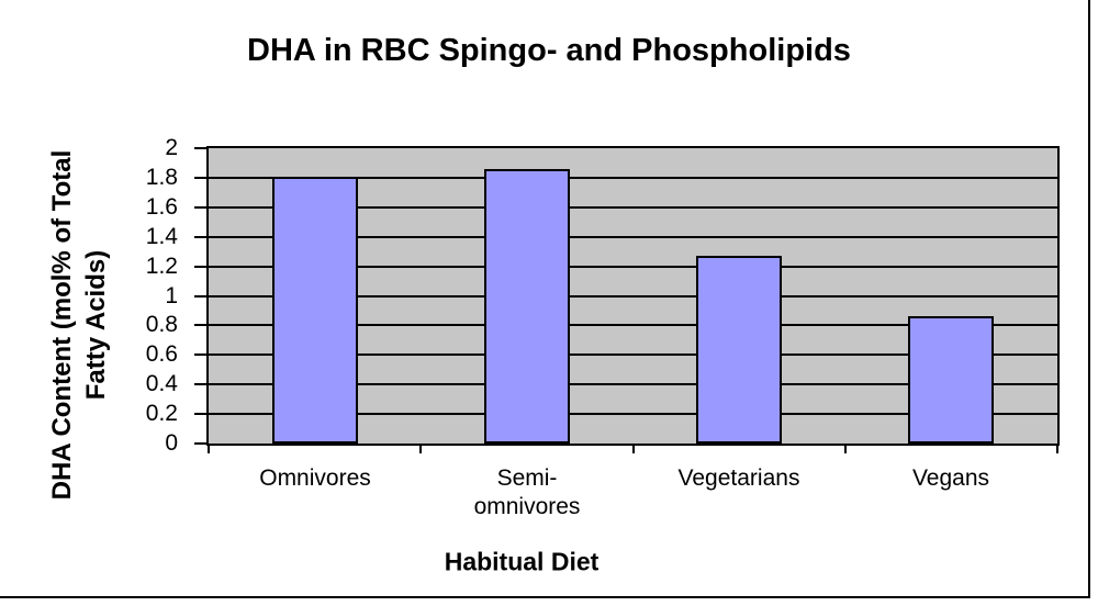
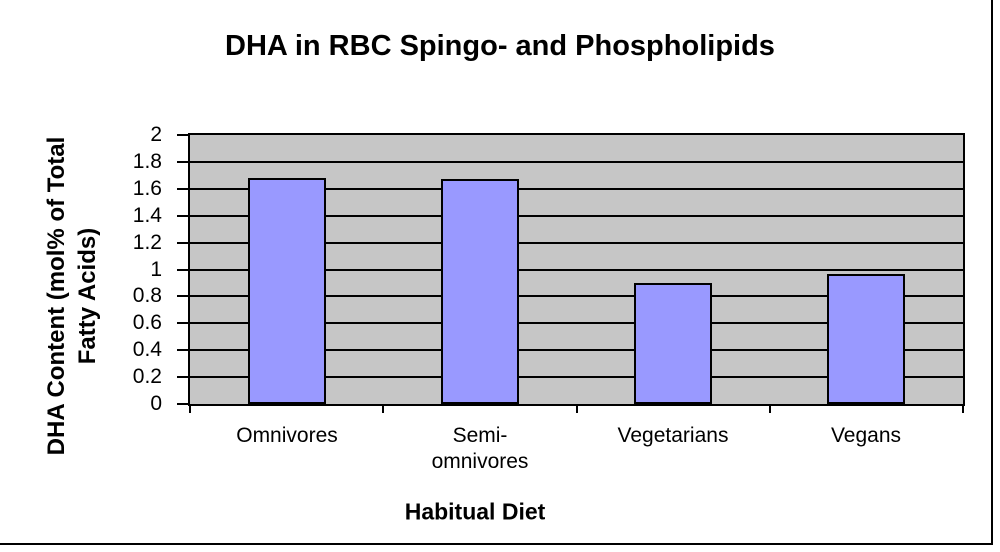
Omnivores: 1.81 -> 1.68
Semi- omnivores: 1.86 -> 1.67
Vegetarians: 1.27 -> 0.90
Vegans: 0.86 -> 0.97
